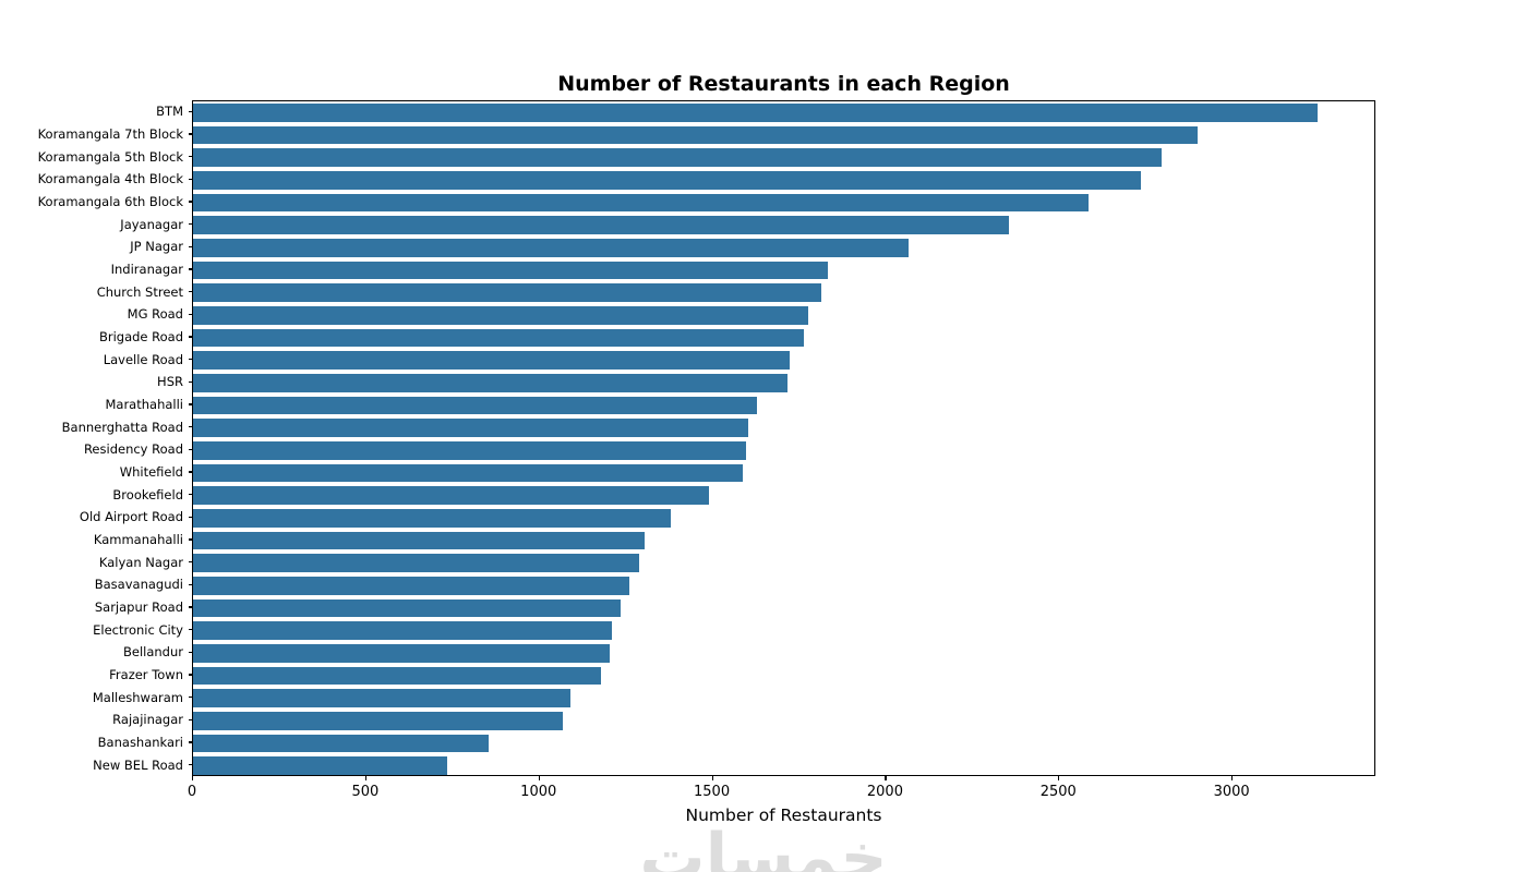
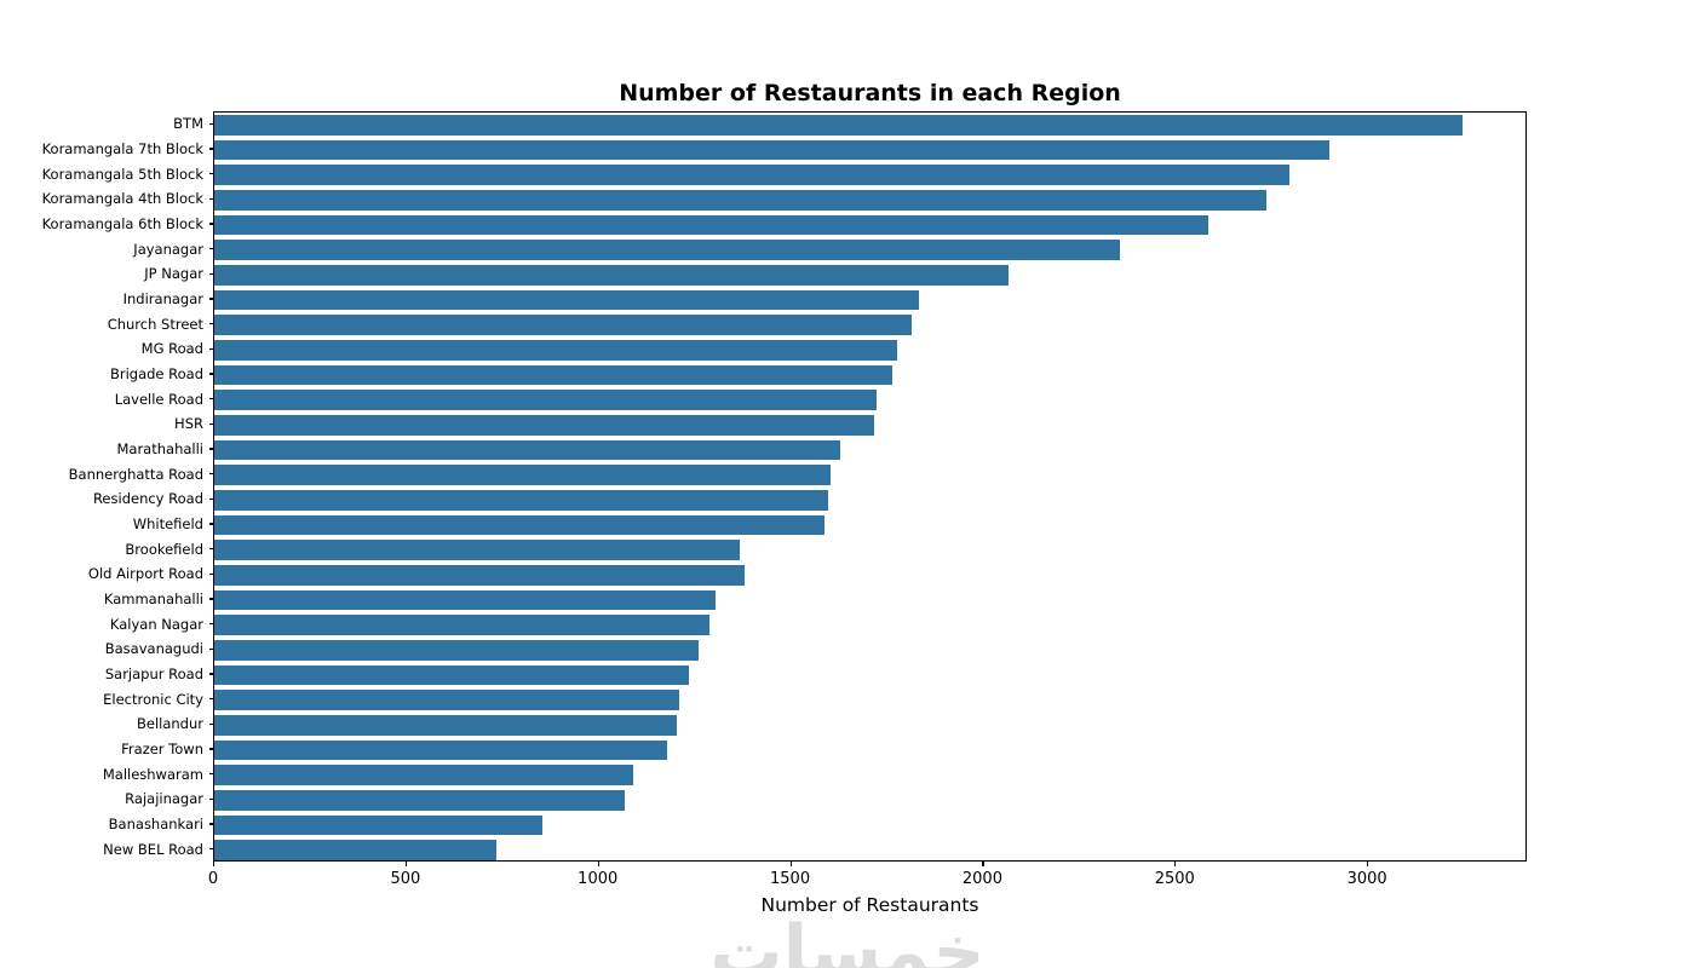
Brookefield: 1490 -> 1370
